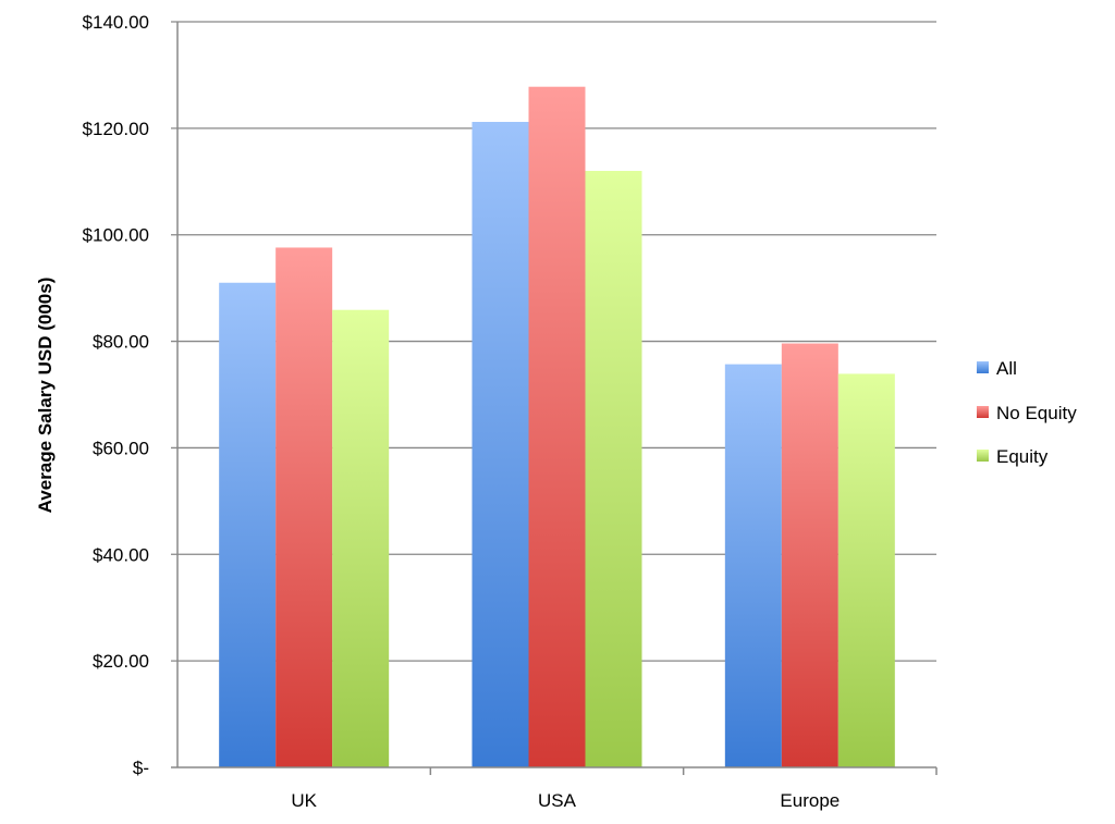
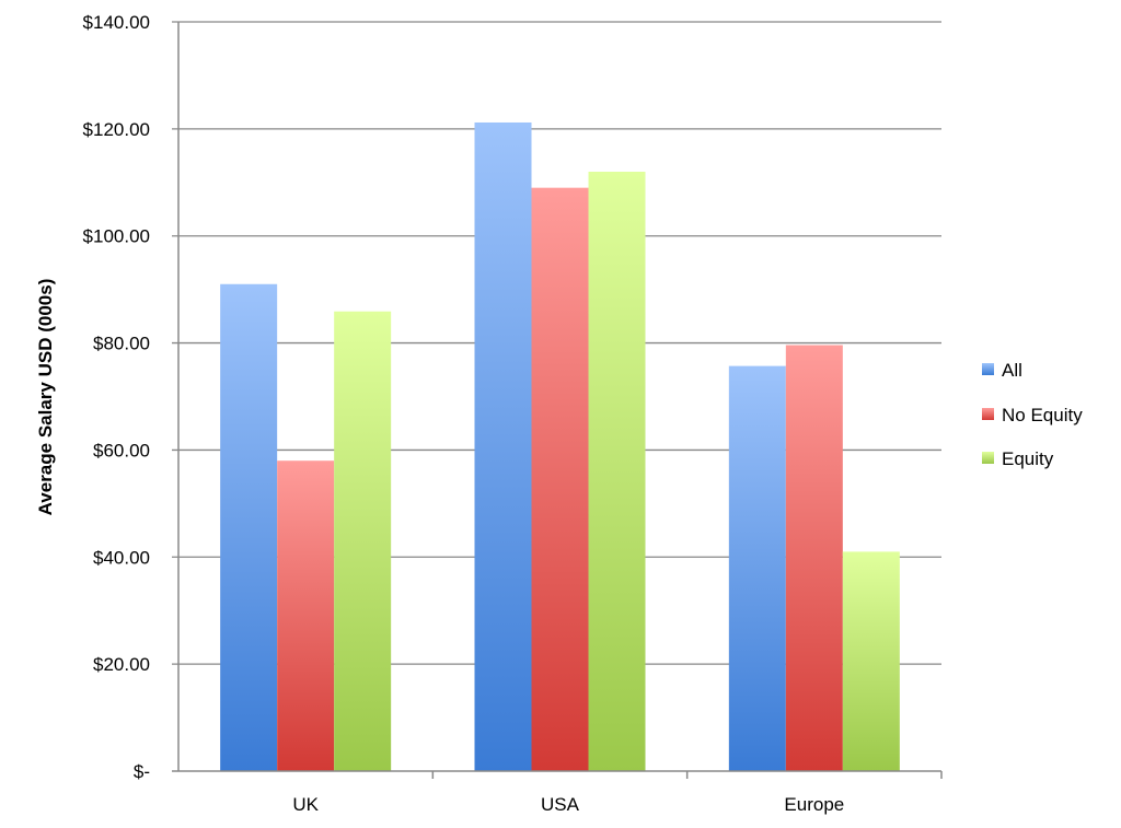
No Equity/UK: $98 -> $58
No Equity/USA: $128 -> $109
Equity/Europe: $74 -> $41
